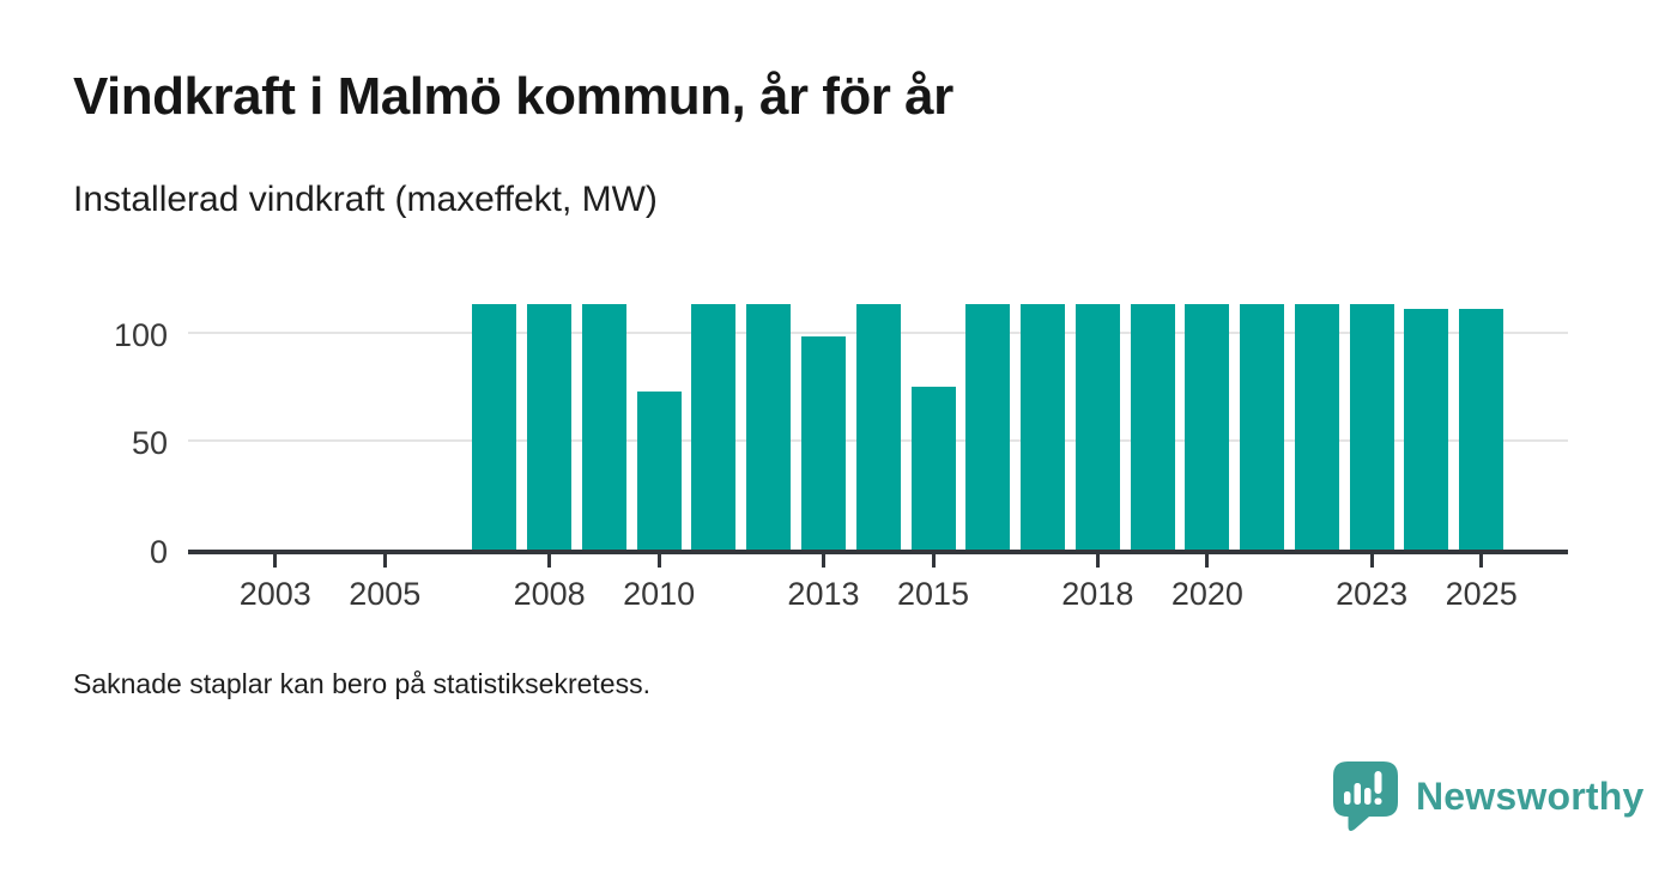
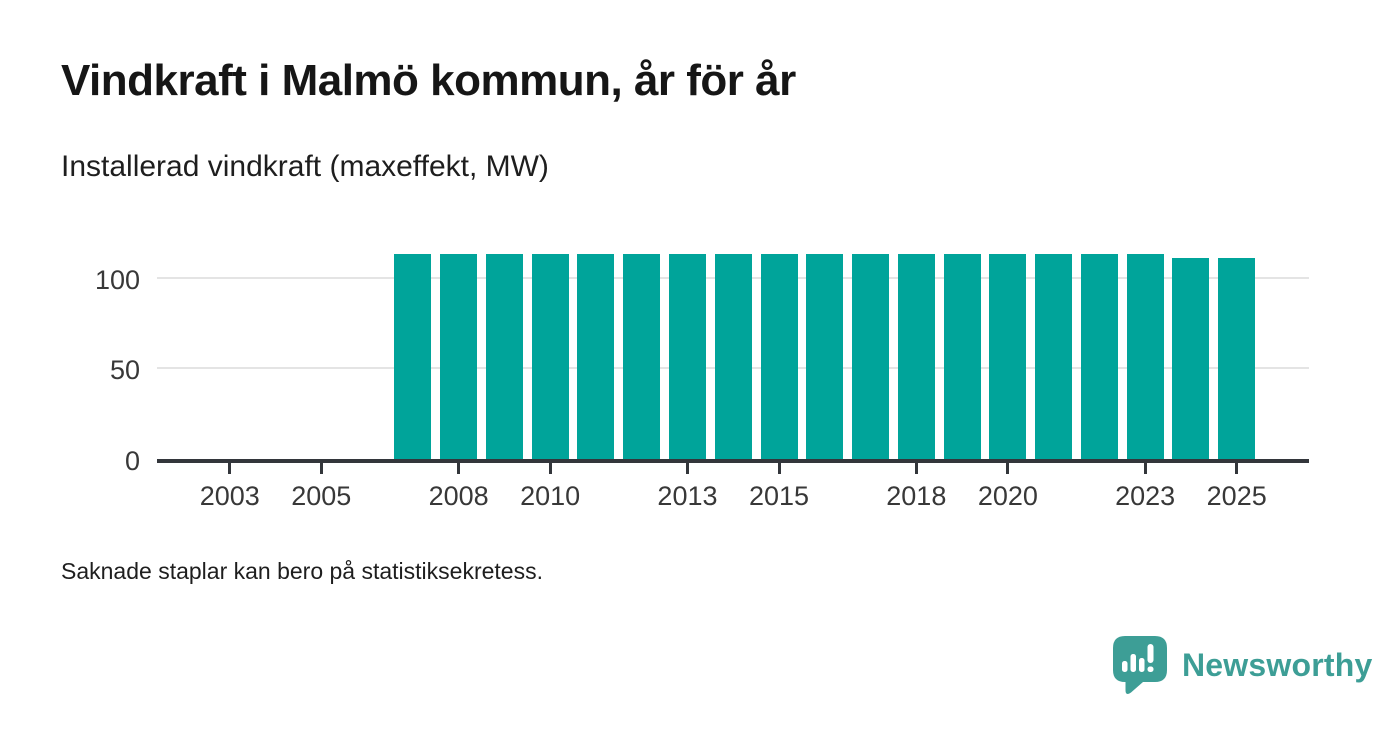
2010: 73 -> 113
2013: 98 -> 113
2015: 75 -> 113
